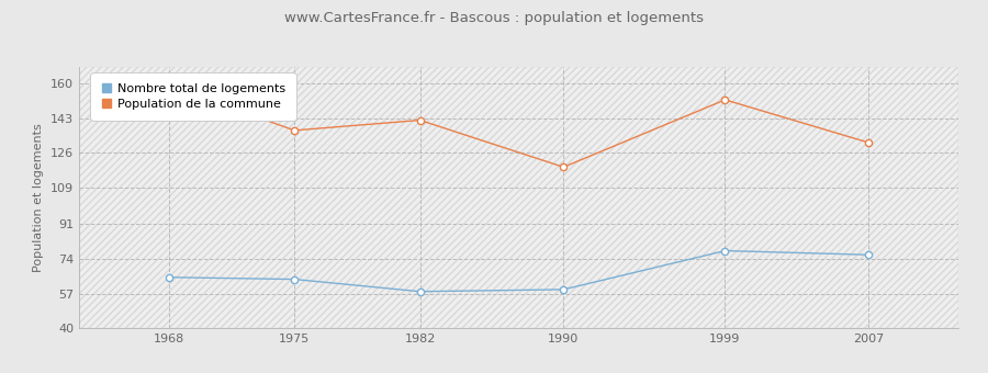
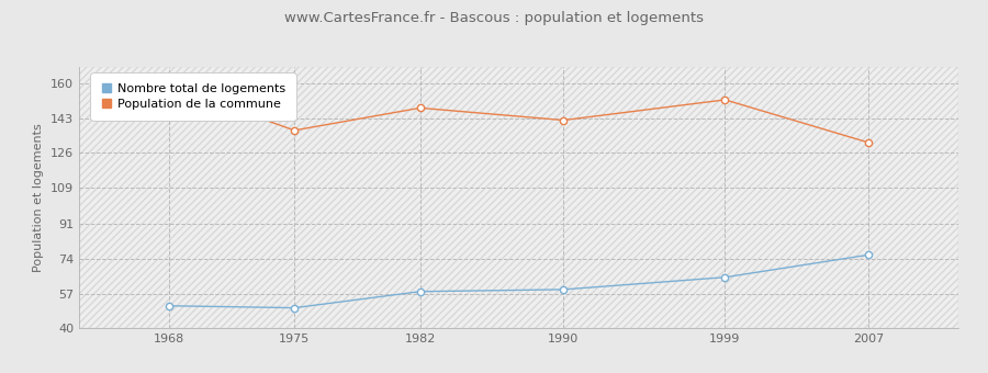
Nombre total de logements/1968: 65 -> 51
Nombre total de logements/1975: 64 -> 50
Population de la commune/1982: 142 -> 148
Population de la commune/1990: 119 -> 142
Nombre total de logements/1999: 78 -> 65
